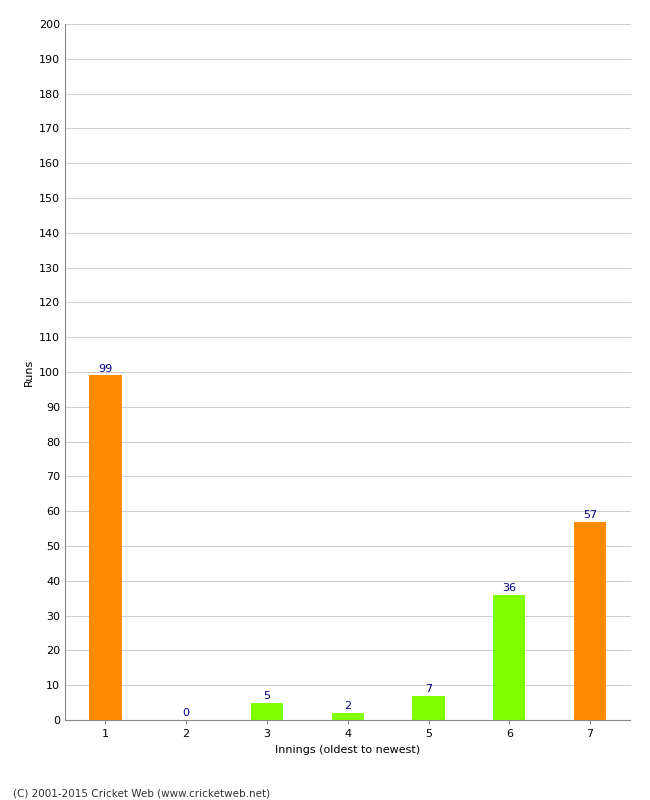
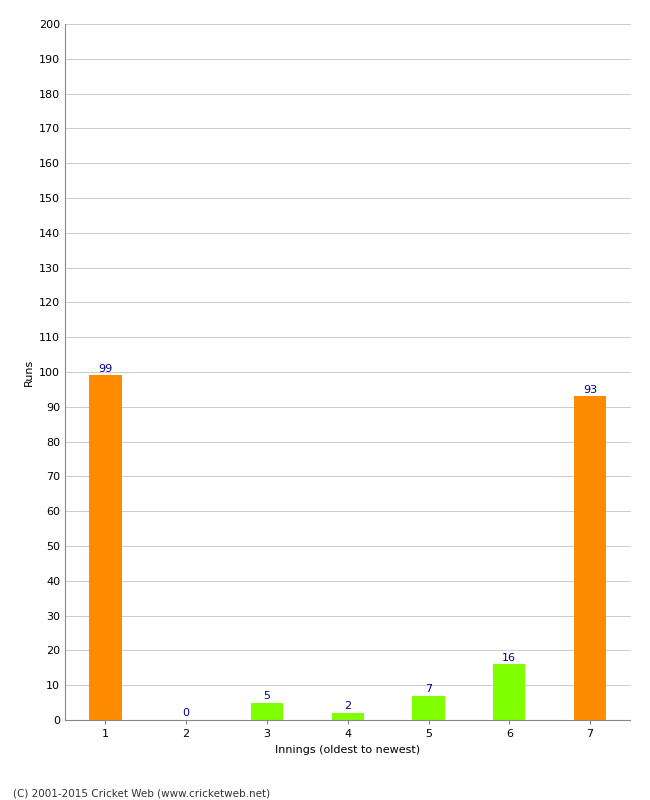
6: 36 -> 16
7: 57 -> 93
